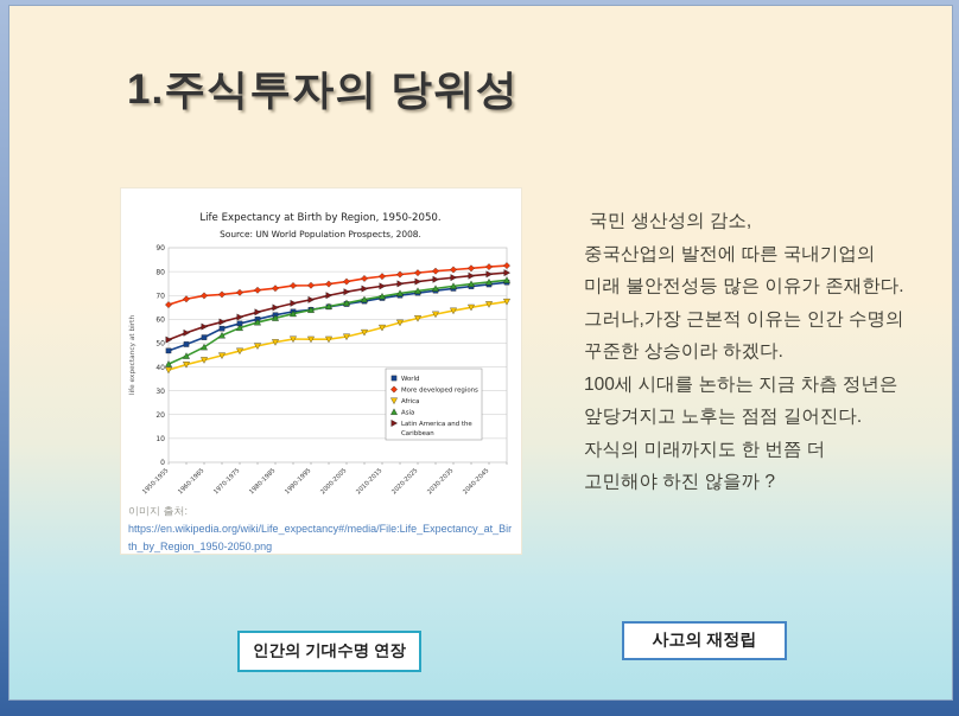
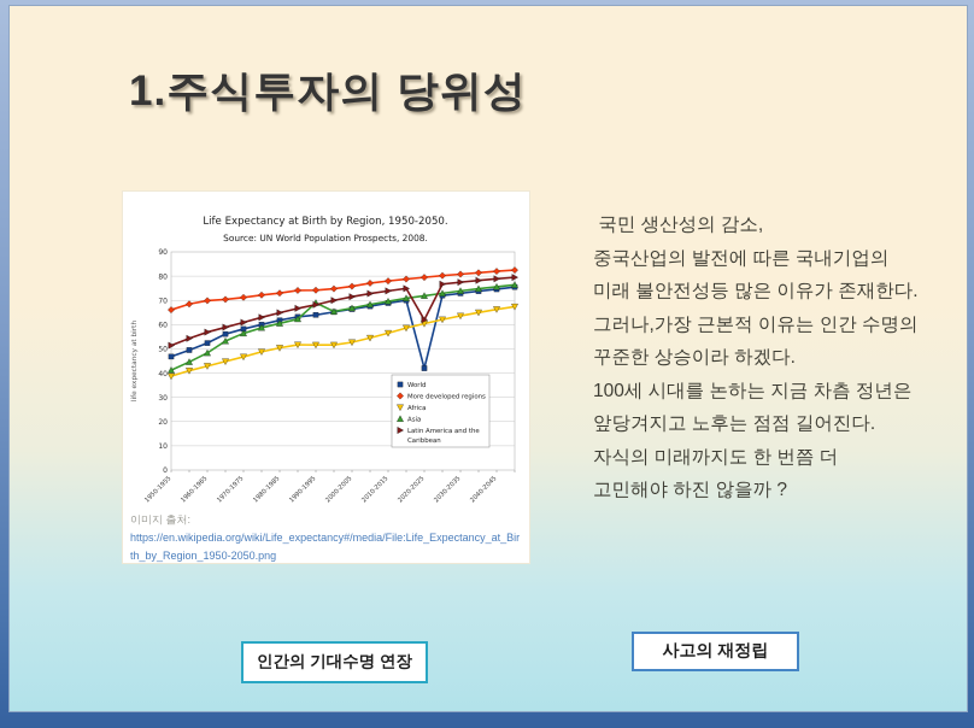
Asia/1990-1995: 64 -> 69
World/2020-2025: 71 -> 42
Latin America and the Caribbean/2020-2025: 76 -> 62
